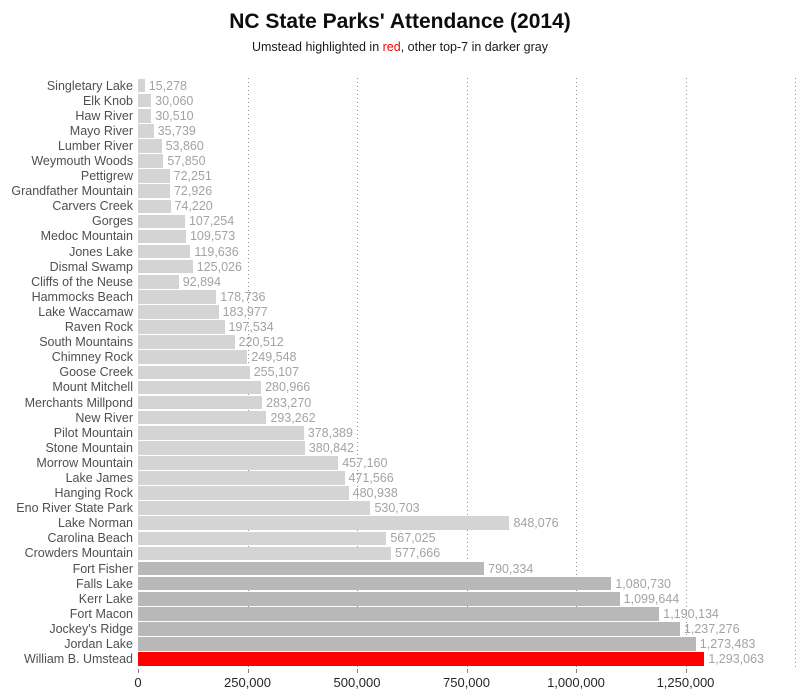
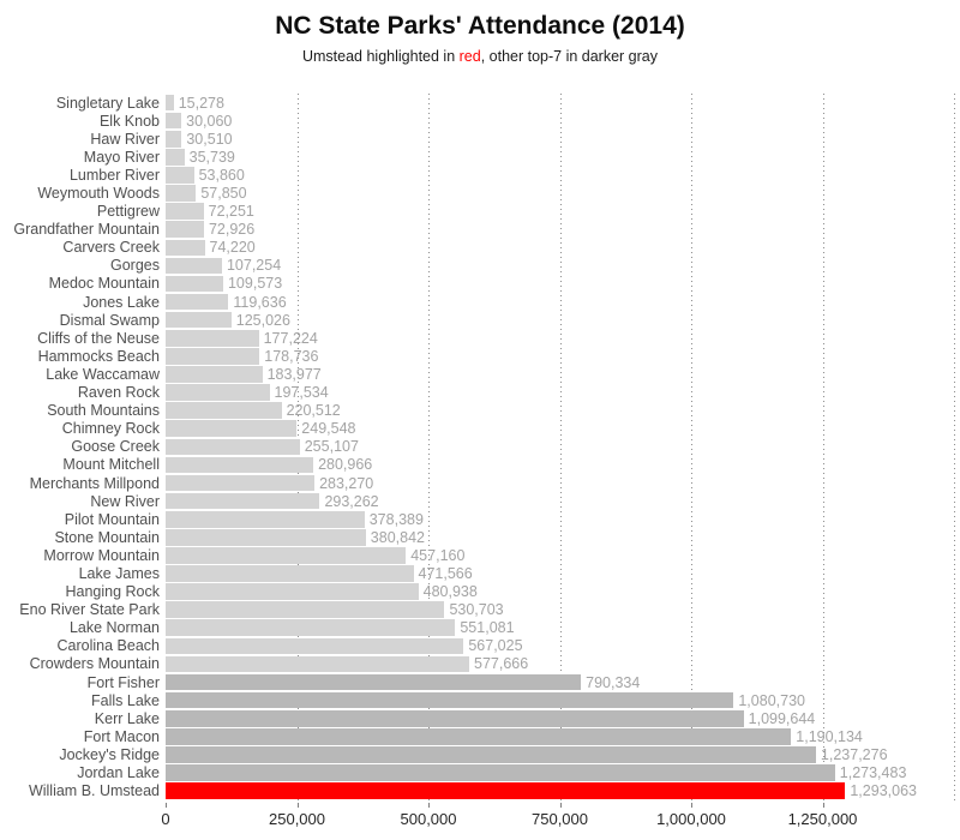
Cliffs of the Neuse: 92,894 -> 177,224
Lake Norman: 848,076 -> 551,081
